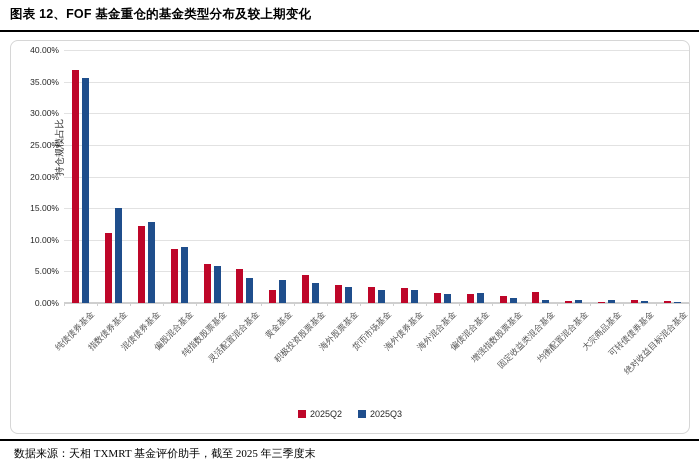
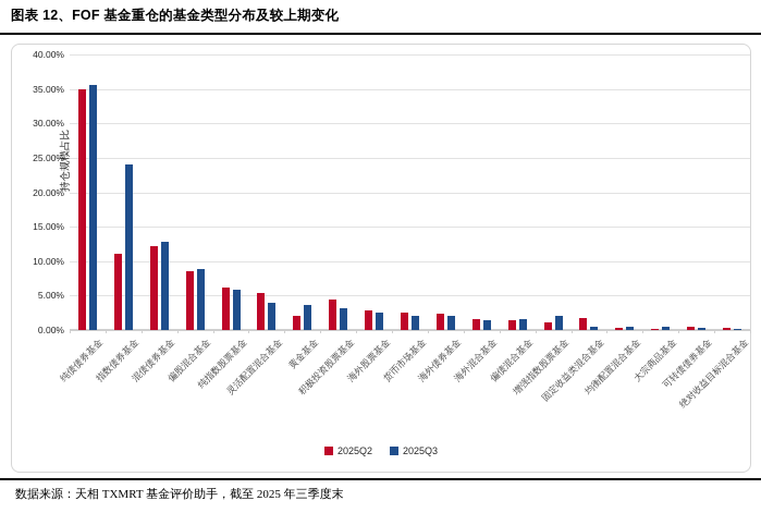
2025Q2/纯债债券基金: 37% -> 35%
2025Q3/指数债券基金: 15% -> 24%
2025Q3/增强指数股票基金: 1% -> 2%
